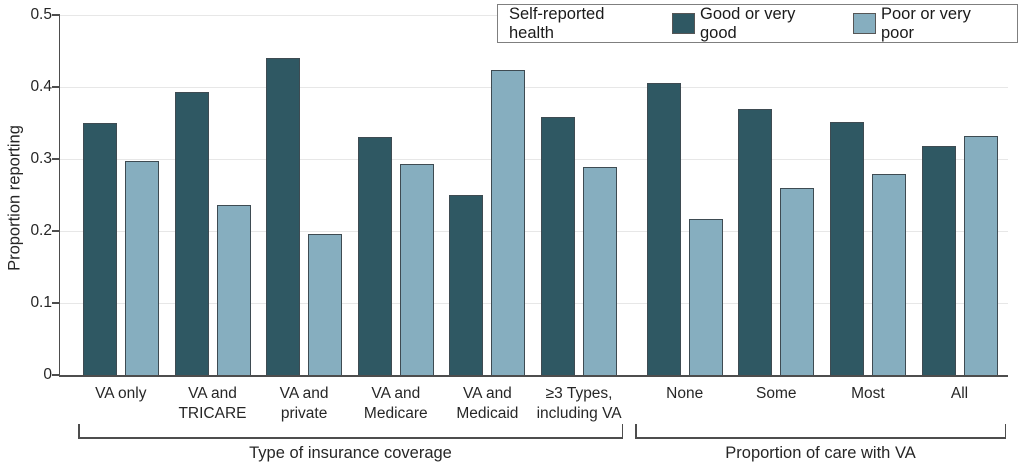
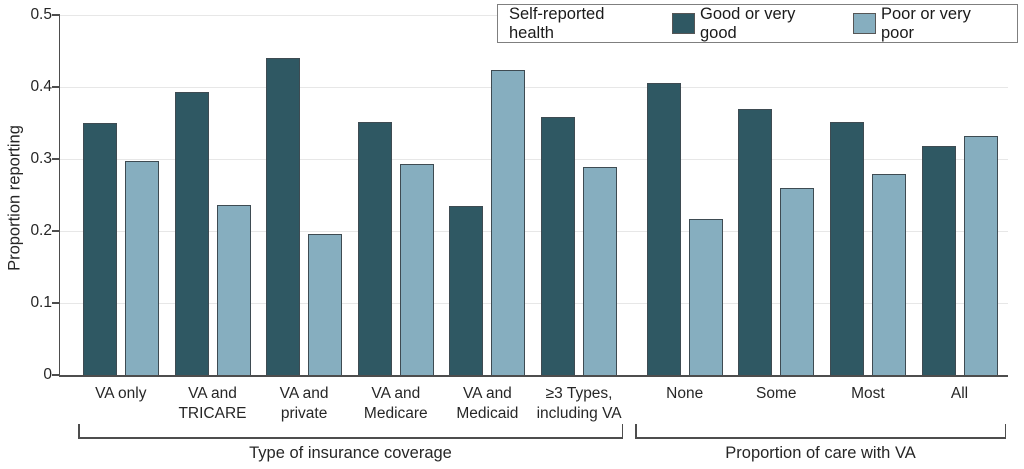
Good or very good/VA and Medicare: 0.33 -> 0.35
Good or very good/VA and Medicaid: 0.25 -> 0.23
